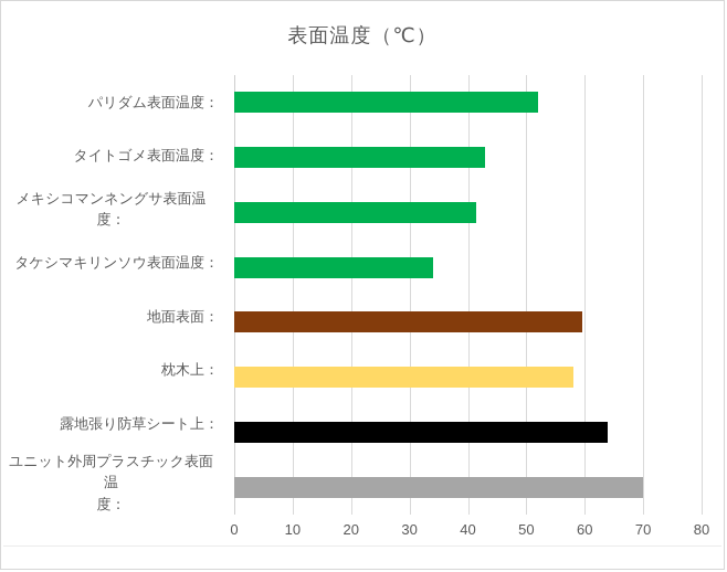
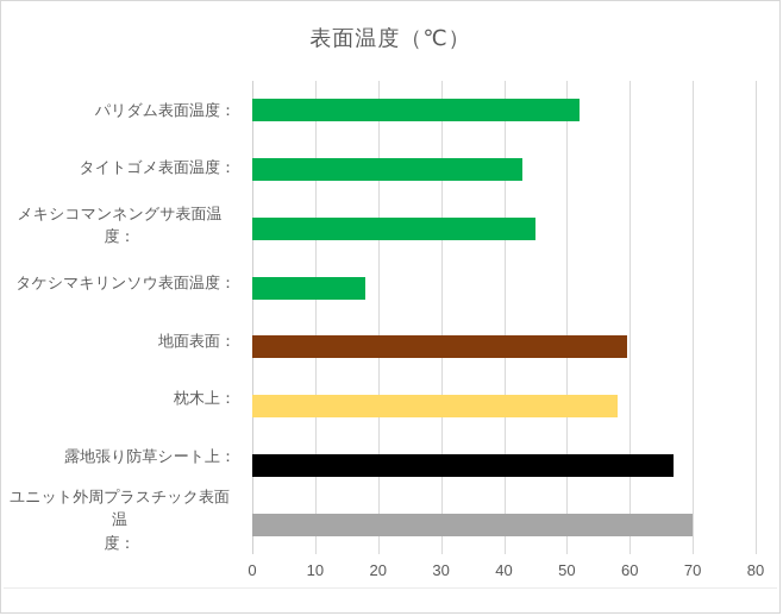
メキシコマンネングサ表面温度：: 42 -> 45
タケシマキリンソウ表面温度：: 34 -> 18
露地張り防草シート上：: 64 -> 67
